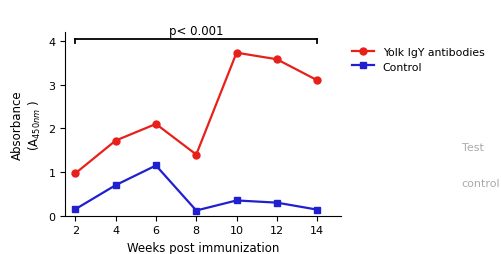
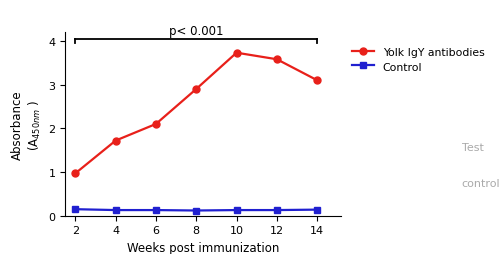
Control/4: 0.70 -> 0.13
Control/6: 1.15 -> 0.13
Yolk IgY antibodies/8: 1.40 -> 2.90
Control/10: 0.35 -> 0.13
Control/12: 0.30 -> 0.13
